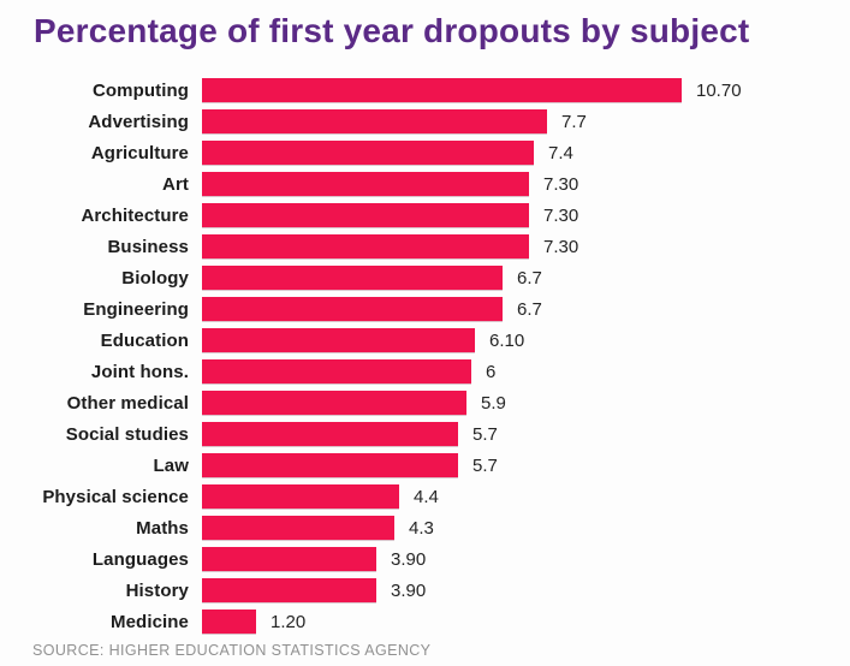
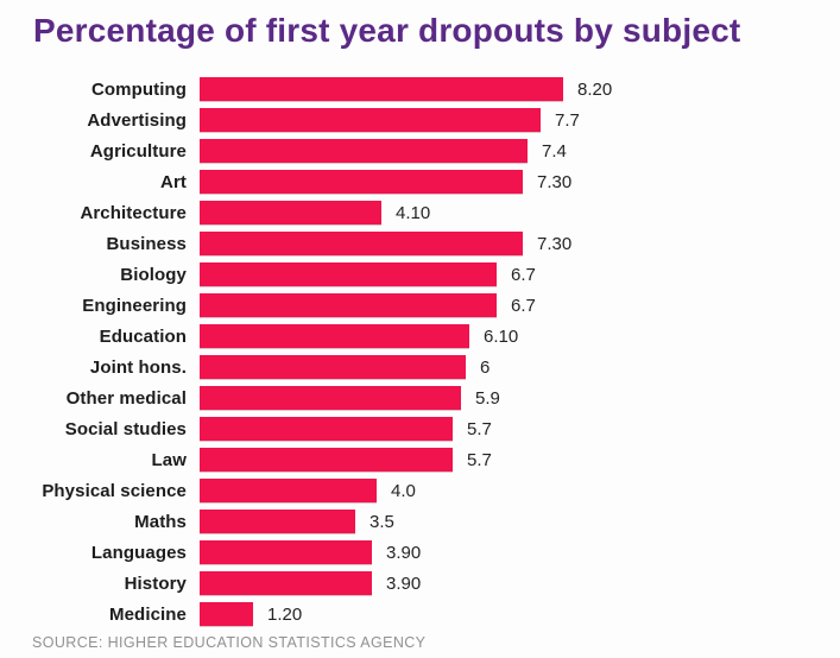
Computing: 10.70 -> 8.20
Architecture: 7.30 -> 4.10
Physical science: 4.4 -> 4.0
Maths: 4.3 -> 3.5
